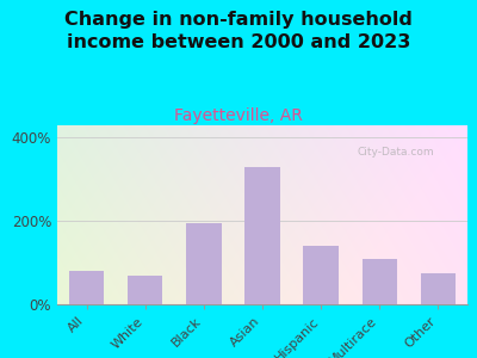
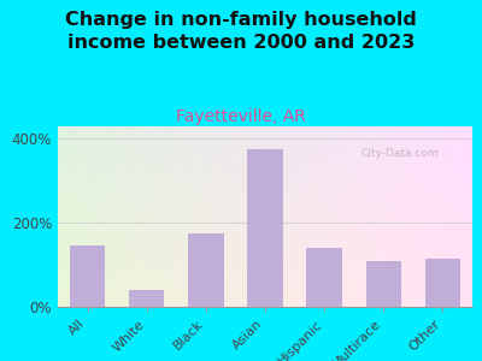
All: 80% -> 145%
White: 70% -> 40%
Black: 195% -> 175%
Asian: 330% -> 375%
Other: 75% -> 115%
